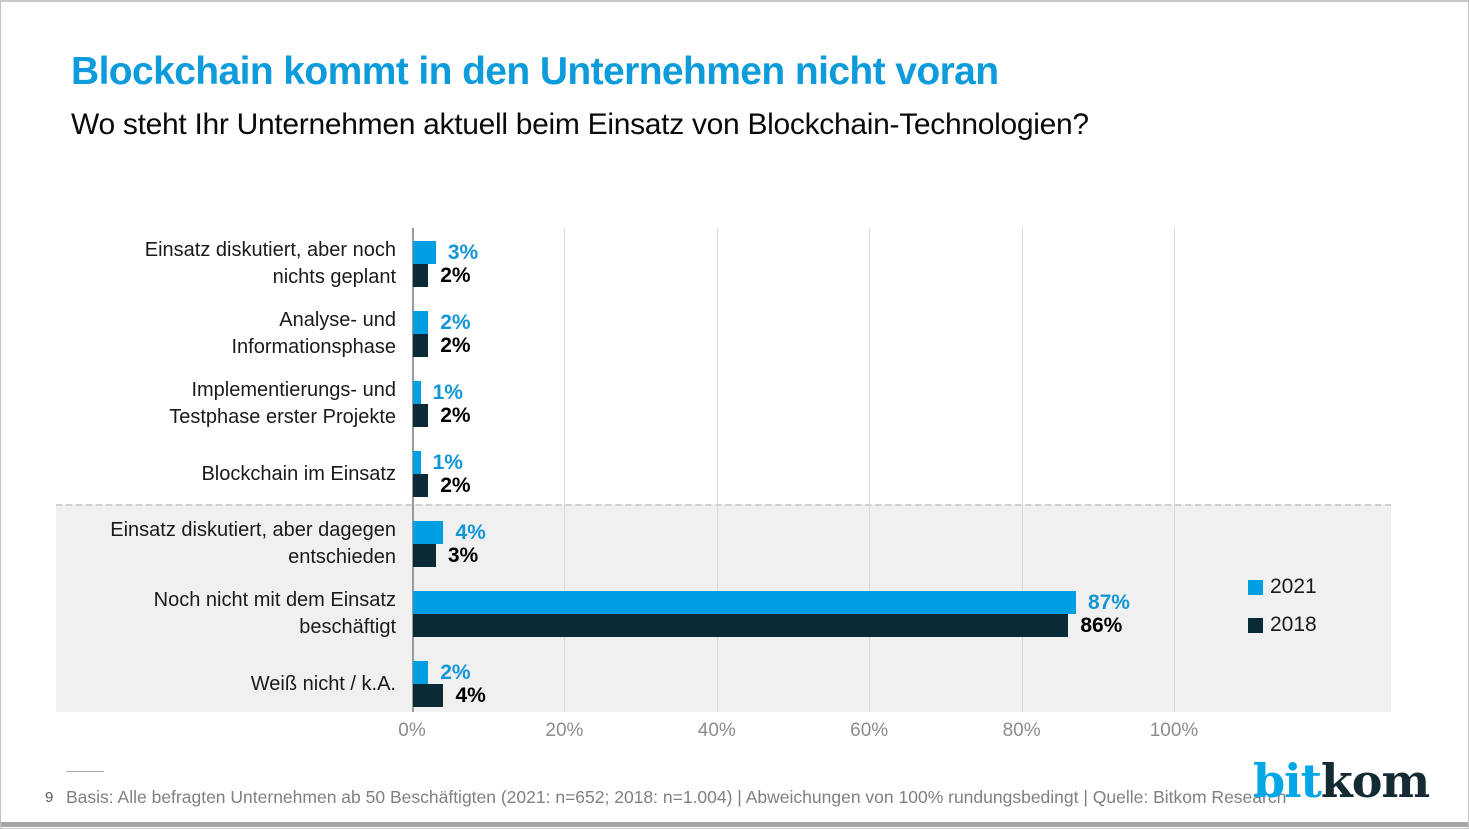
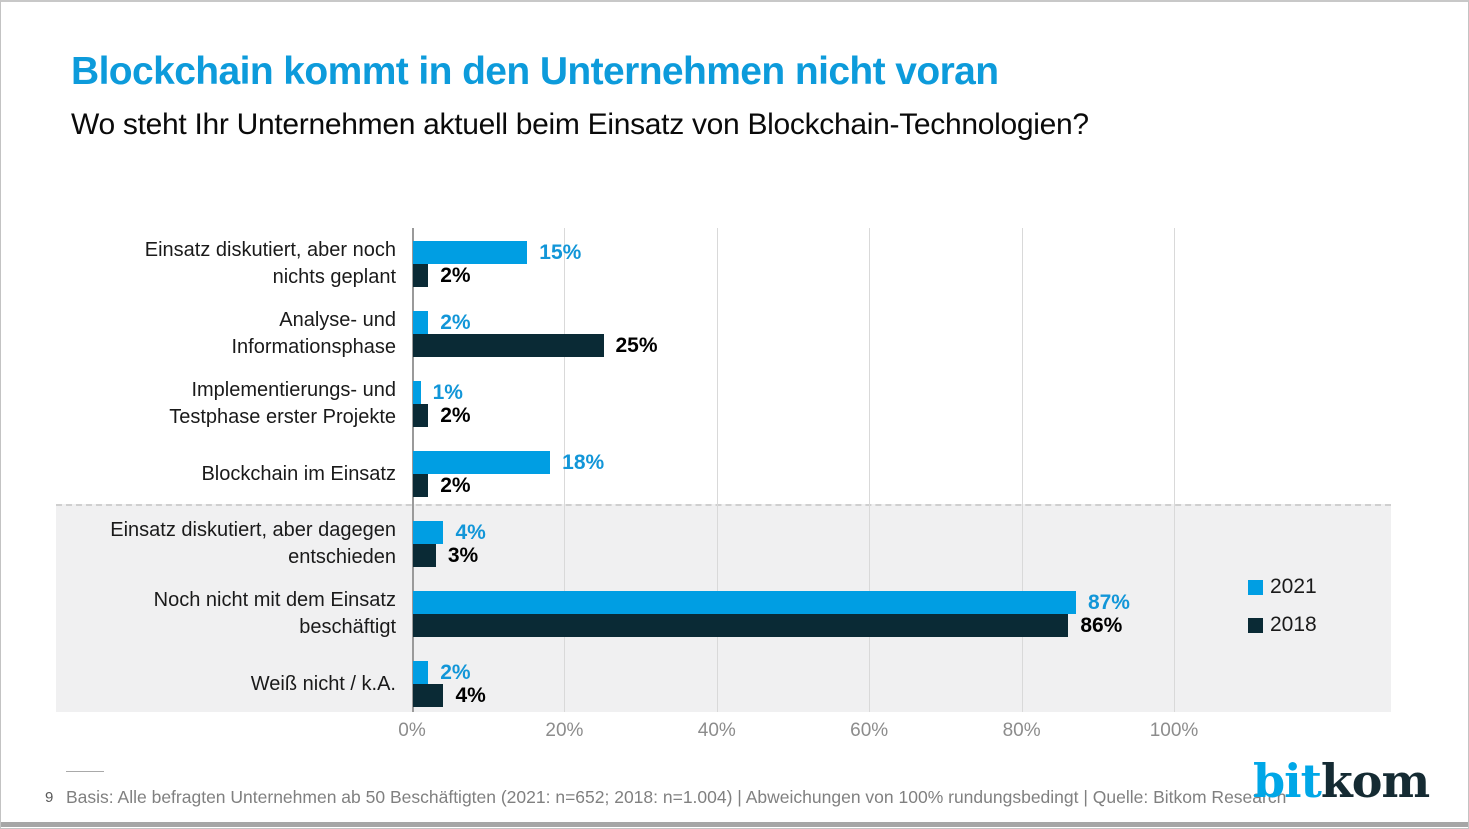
2021/Einsatz diskutiert, aber noch nichts geplant: 3% -> 15%
2018/Analyse- und Informationsphase: 2% -> 25%
2021/Blockchain im Einsatz: 1% -> 18%
